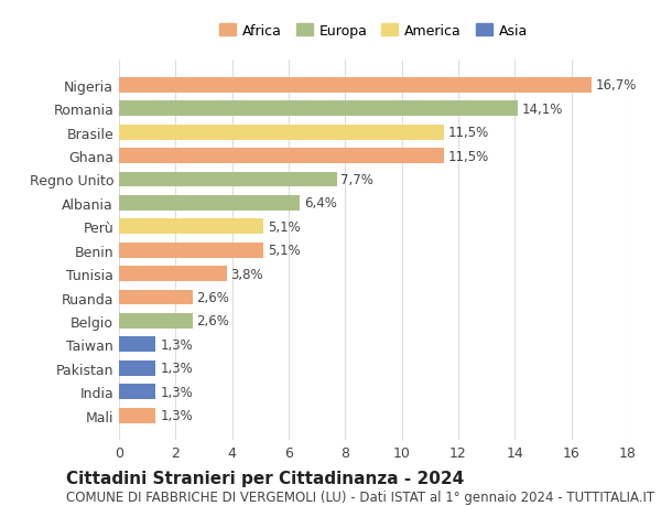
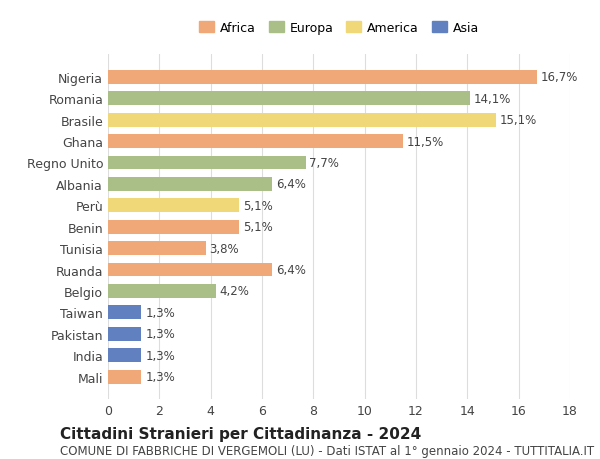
Brasile: 11,5% -> 15,1%
Ruanda: 2,6% -> 6,4%
Belgio: 2,6% -> 4,2%
